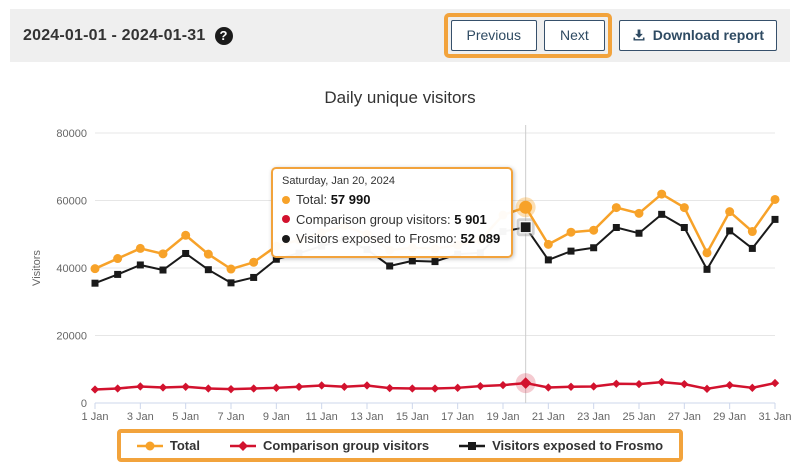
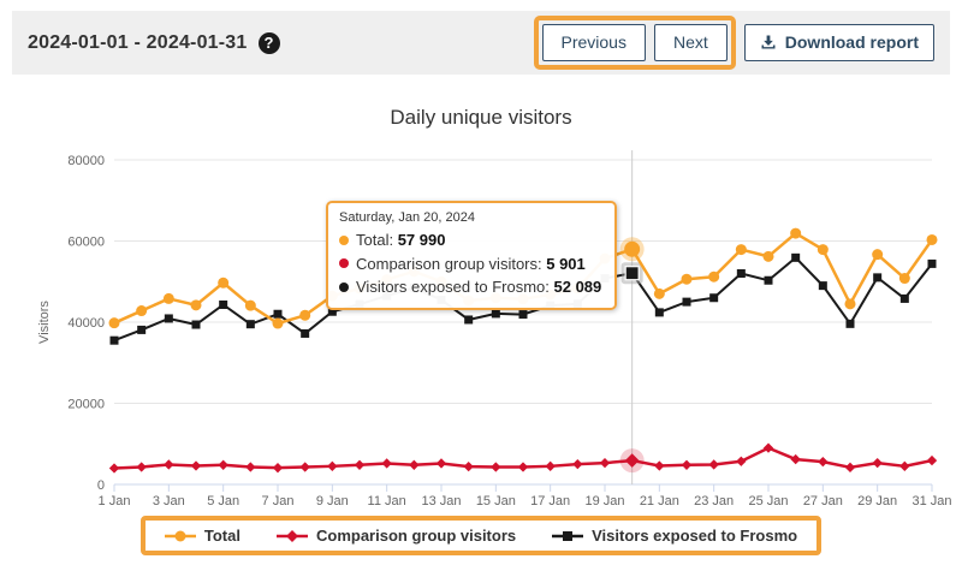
Visitors exposed to Frosmo/7 Jan: 36000 -> 42000
Comparison group visitors/25 Jan: 6000 -> 9000
Visitors exposed to Frosmo/27 Jan: 52000 -> 49000
